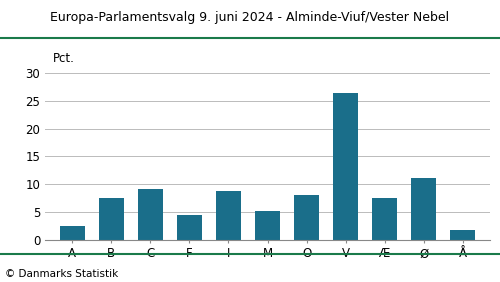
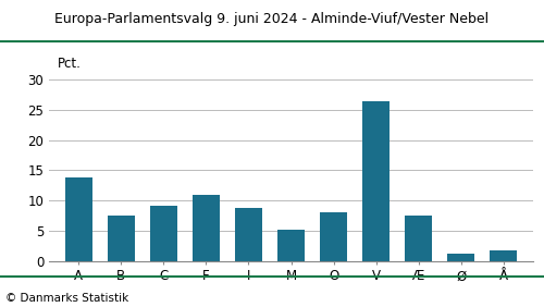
A: 2.4 -> 13.8
F: 4.4 -> 11.0
Ø: 11.2 -> 1.2
